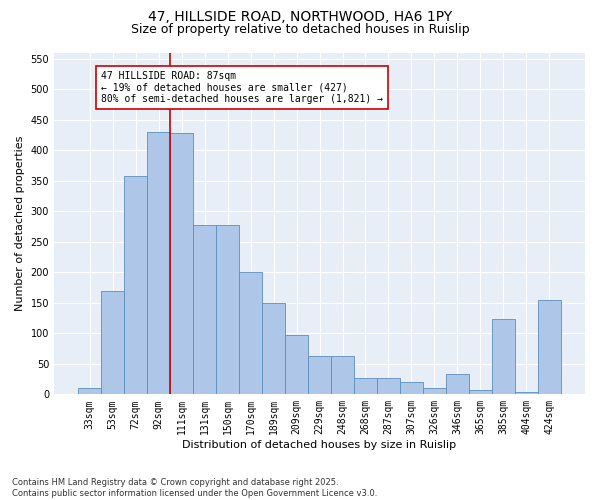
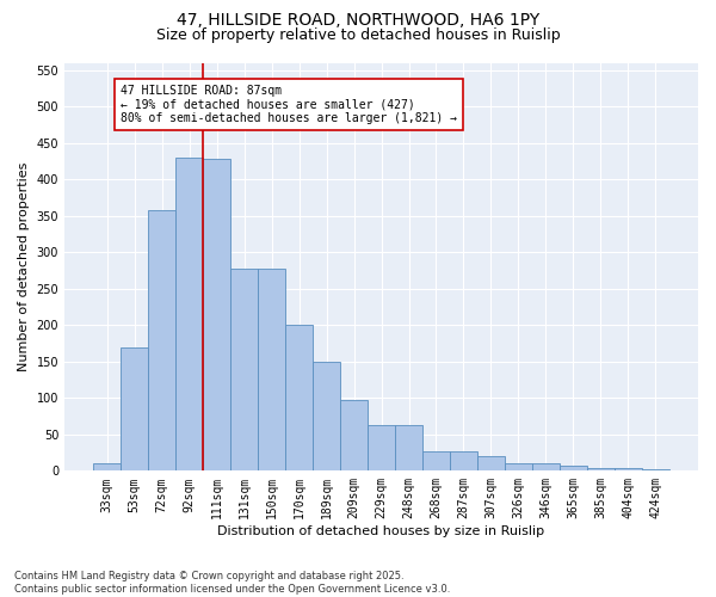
346sqm: 34 -> 10
385sqm: 124 -> 4
424sqm: 154 -> 2
